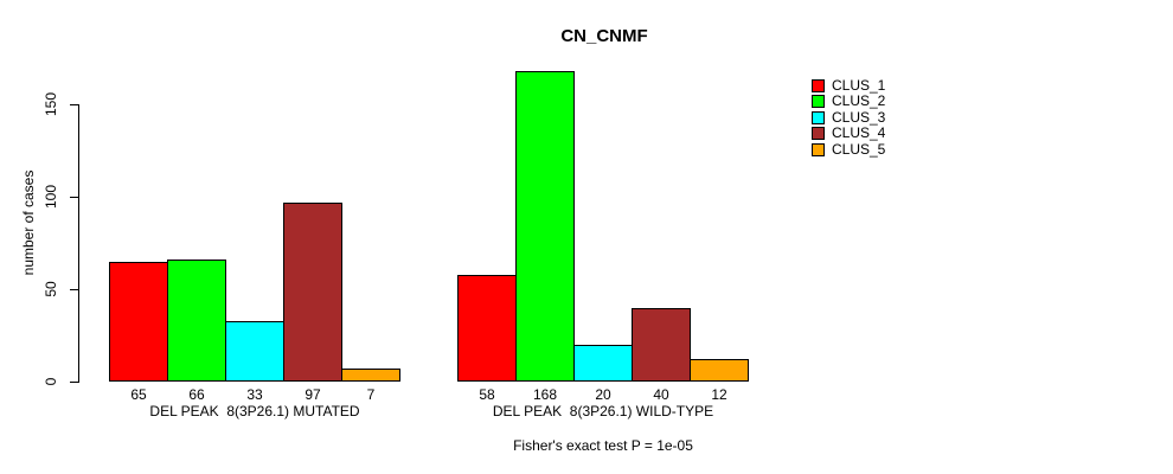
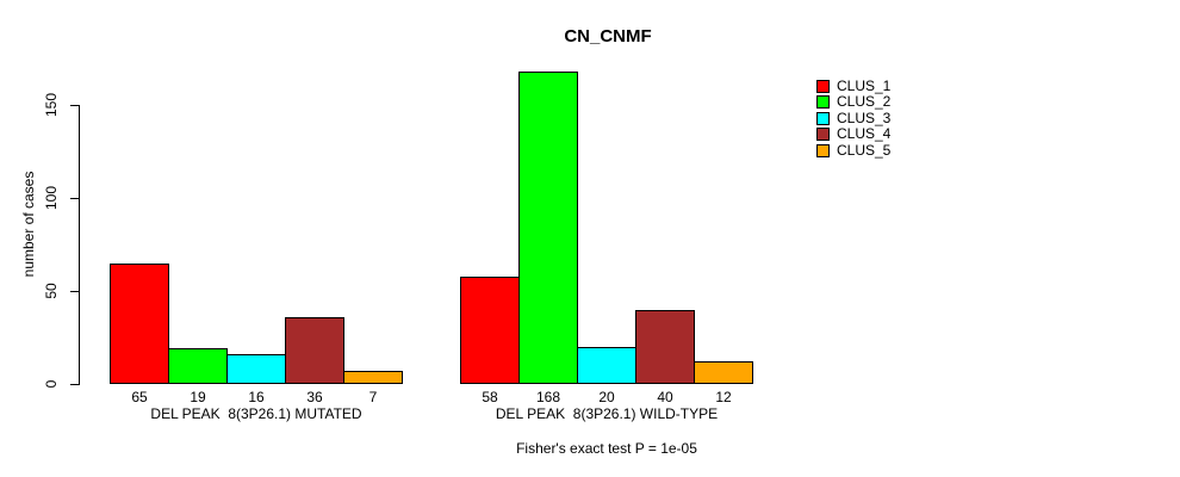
CLUS_2/DEL PEAK 8(3P26.1) MUTATED: 66 -> 19
CLUS_3/DEL PEAK 8(3P26.1) MUTATED: 33 -> 16
CLUS_4/DEL PEAK 8(3P26.1) MUTATED: 97 -> 36
